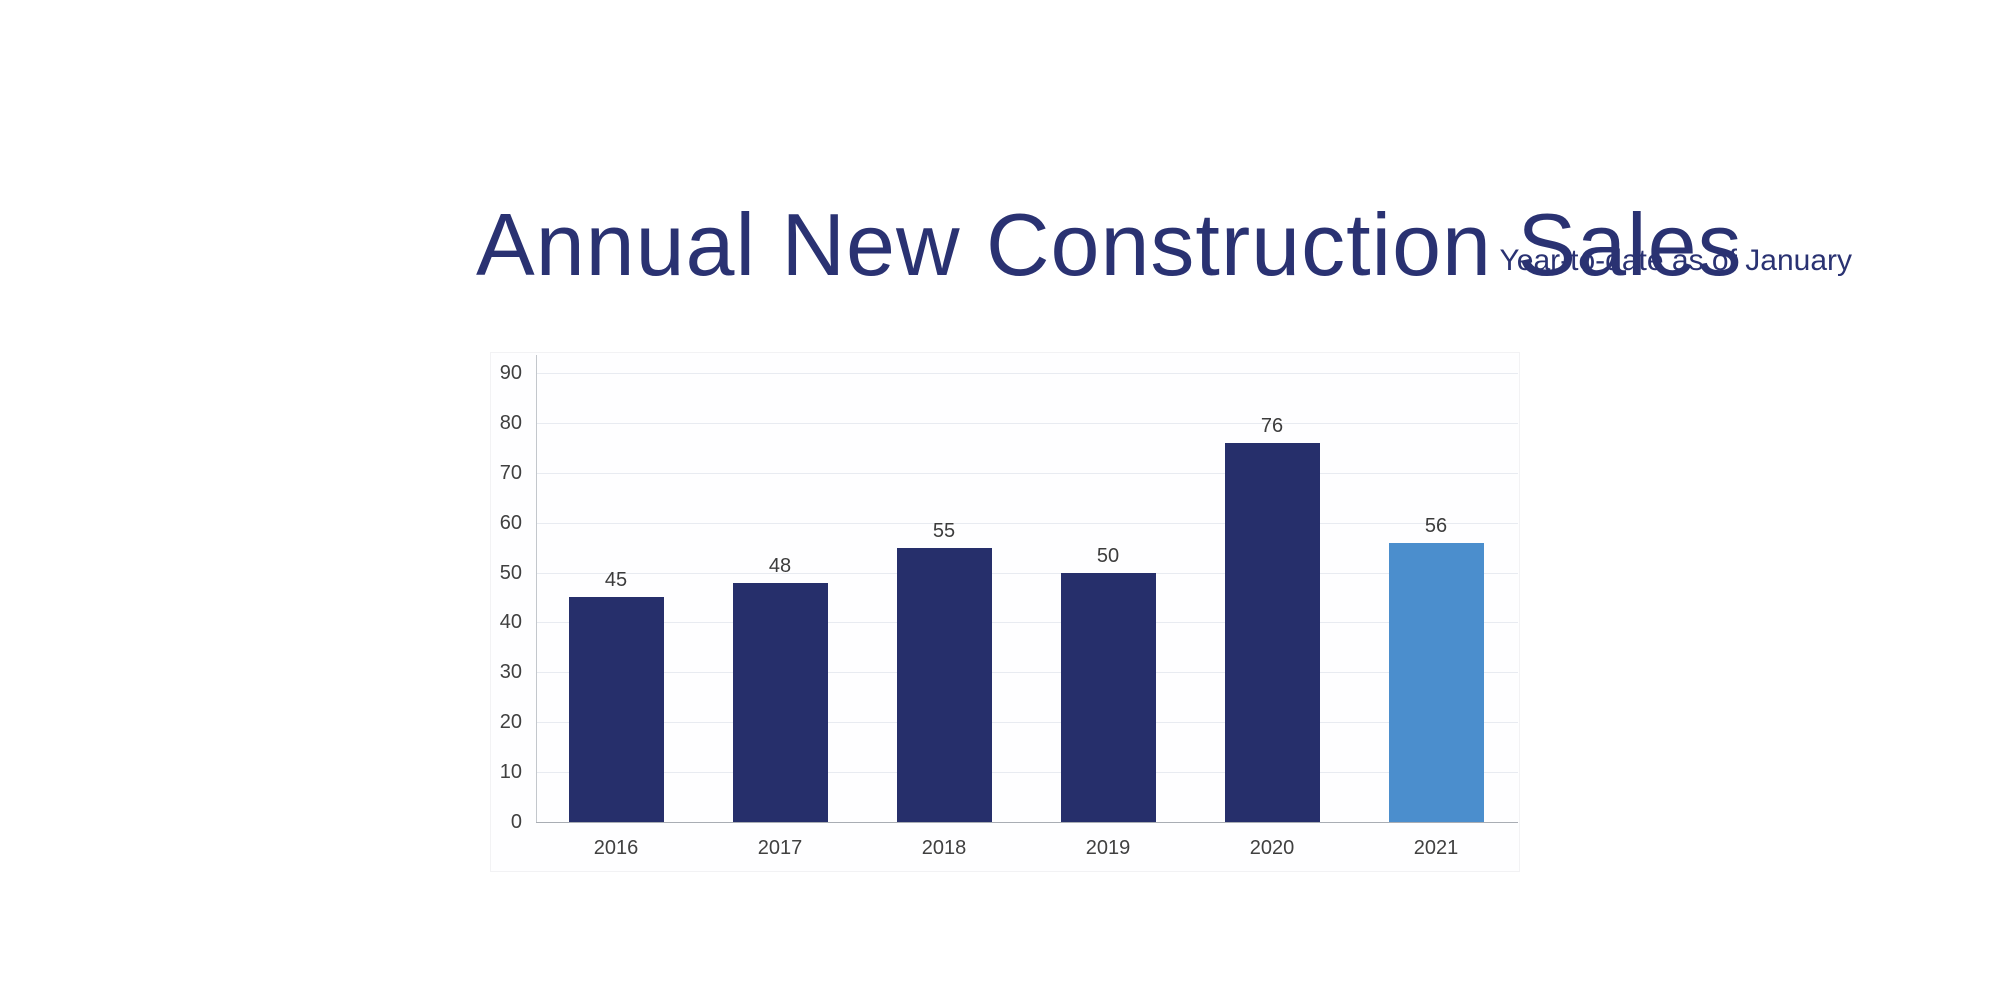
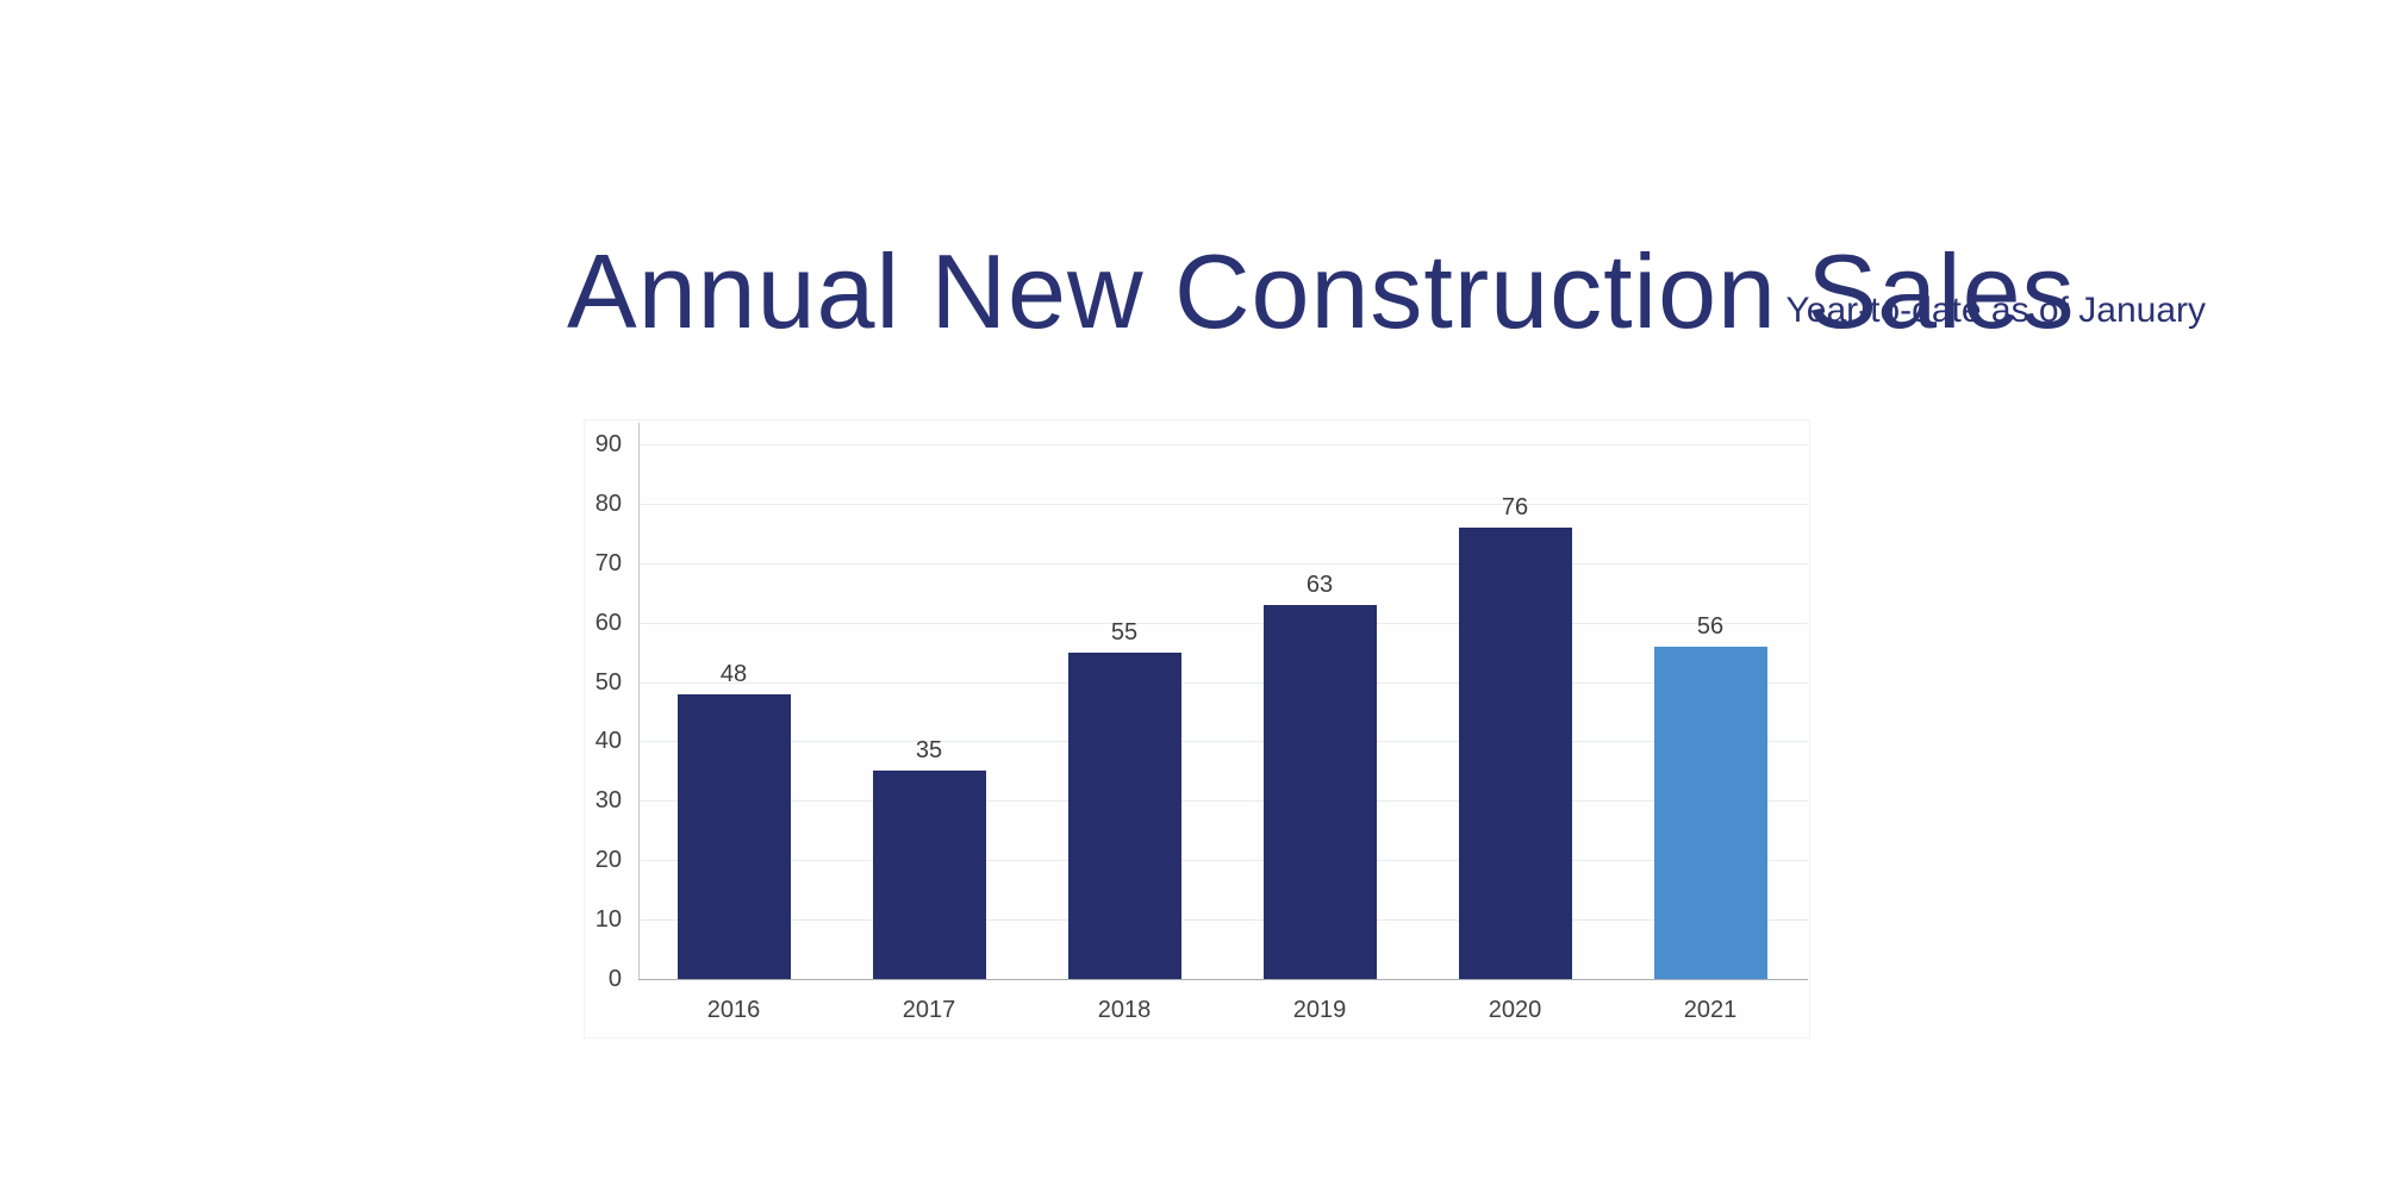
2016: 45 -> 48
2017: 48 -> 35
2019: 50 -> 63
